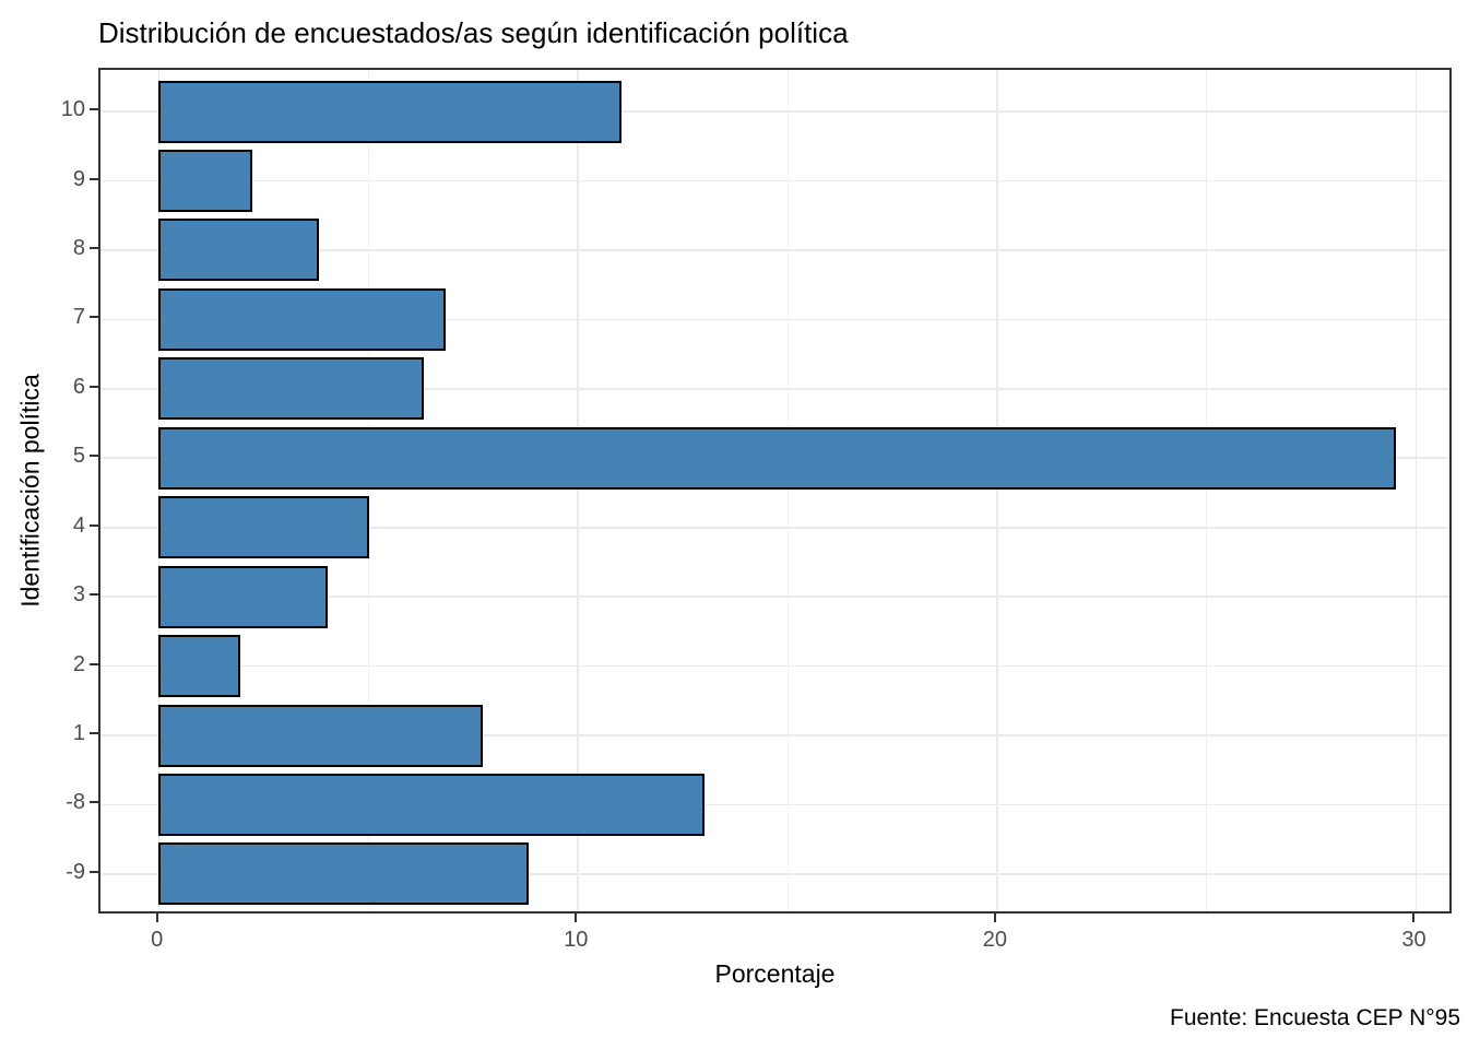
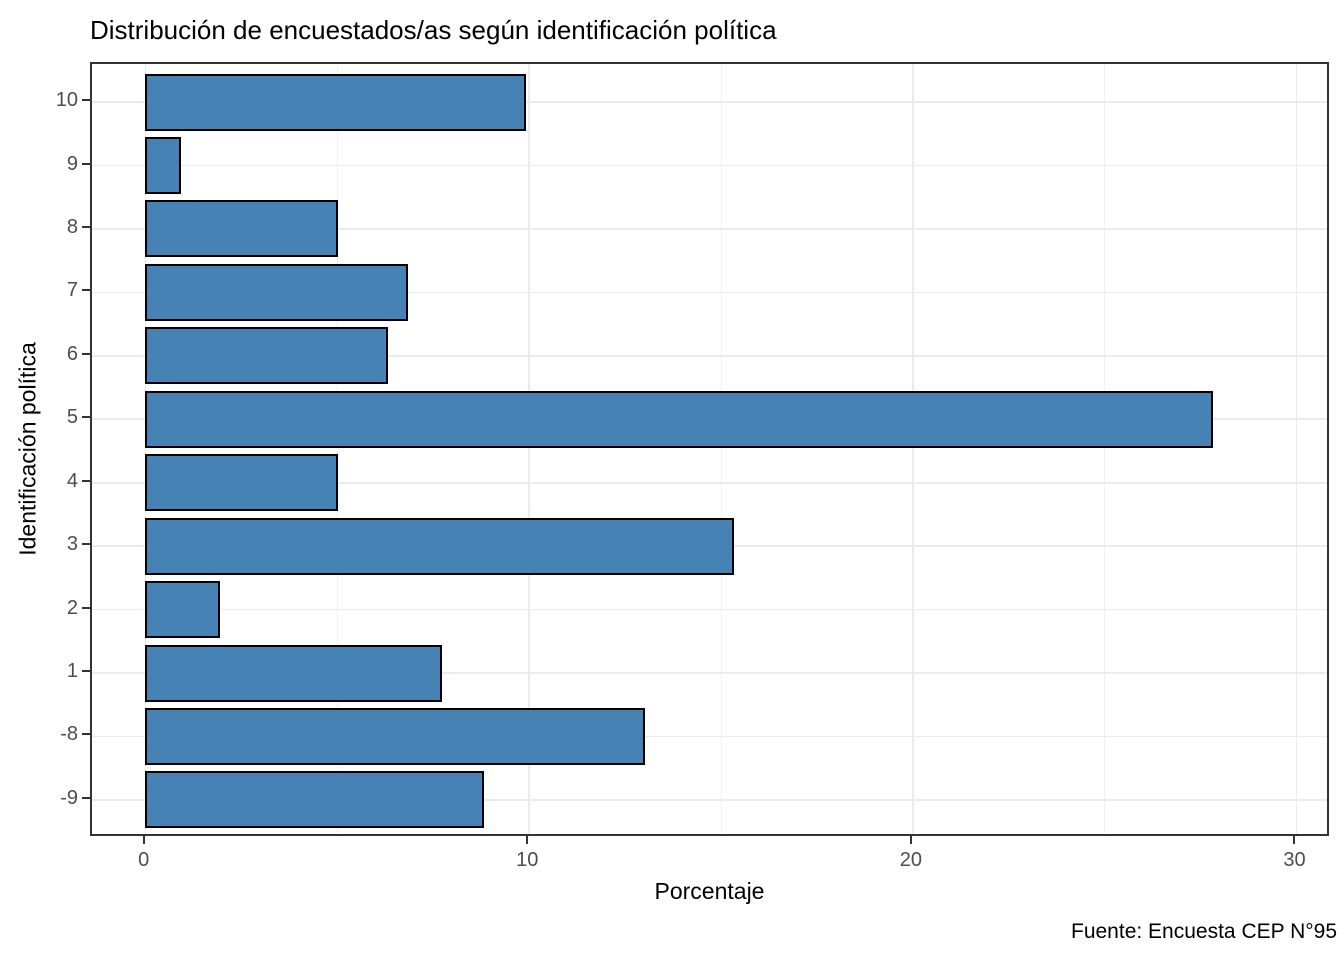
10: 11.0 -> 9.9
9: 2.2 -> 0.9
8: 3.8 -> 5.0
5: 29.5 -> 27.8
3: 4.0 -> 15.3
